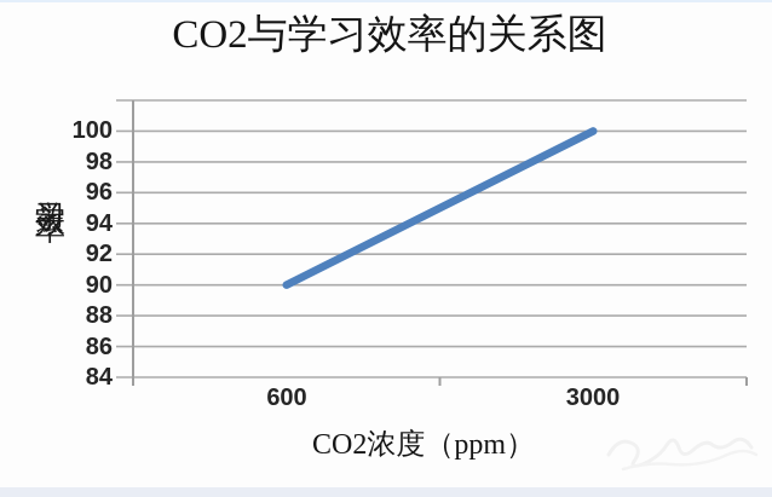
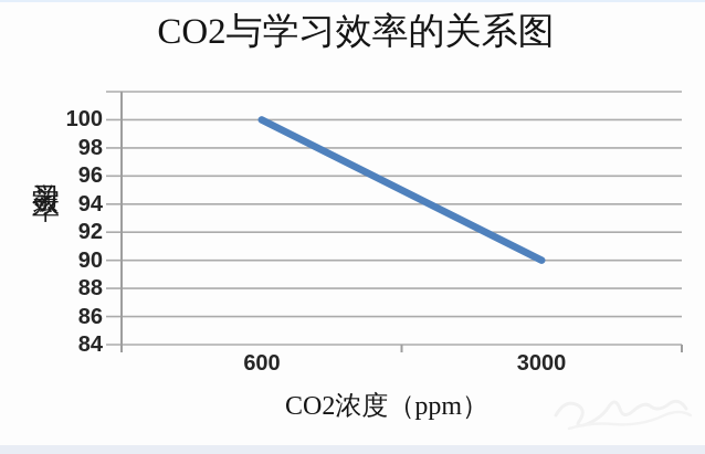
600: 90 -> 100
3000: 100 -> 90
